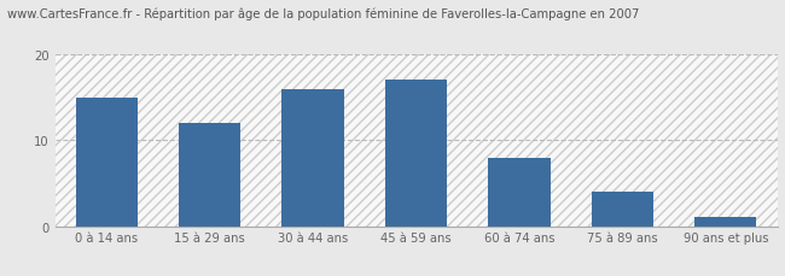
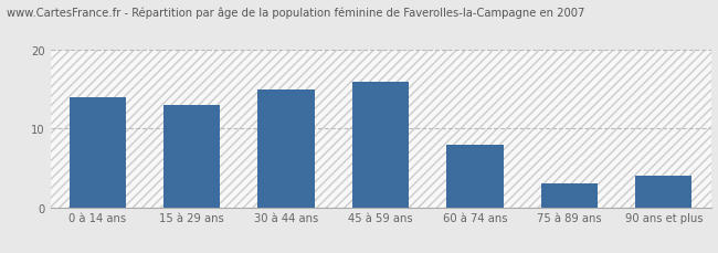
0 à 14 ans: 15 -> 14
15 à 29 ans: 12 -> 13
30 à 44 ans: 16 -> 15
45 à 59 ans: 17 -> 16
75 à 89 ans: 4 -> 3
90 ans et plus: 1 -> 4
